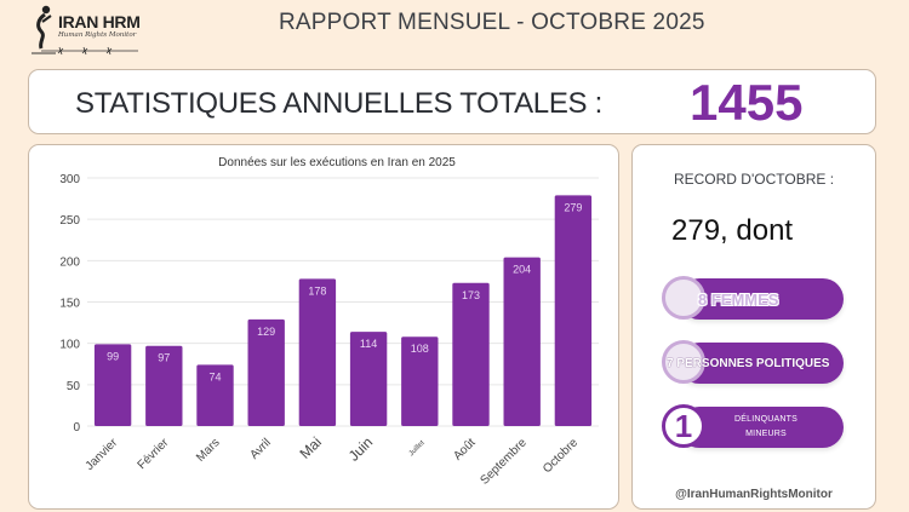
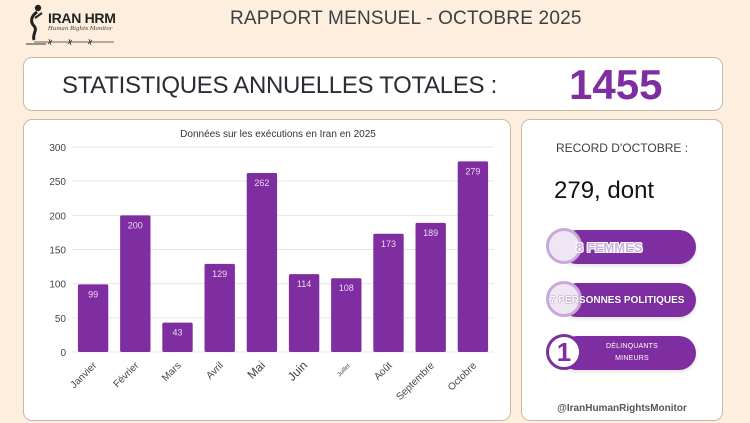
Février: 97 -> 200
Mars: 74 -> 43
Mai: 178 -> 262
Septembre: 204 -> 189
